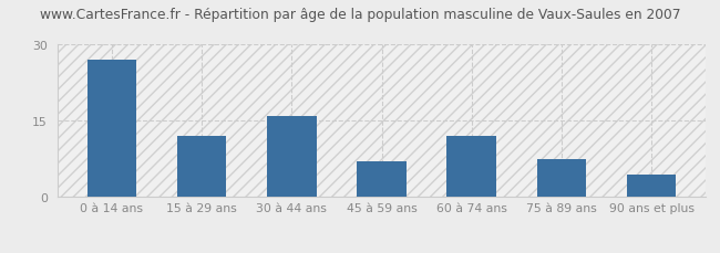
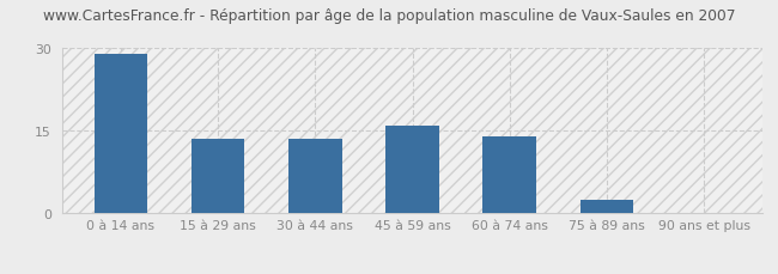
0 à 14 ans: 27.0 -> 29.0
15 à 29 ans: 12.0 -> 13.5
30 à 44 ans: 16.0 -> 13.5
45 à 59 ans: 7.0 -> 16.0
60 à 74 ans: 12.0 -> 14.0
75 à 89 ans: 7.5 -> 2.5
90 ans et plus: 4.5 -> 0.1
